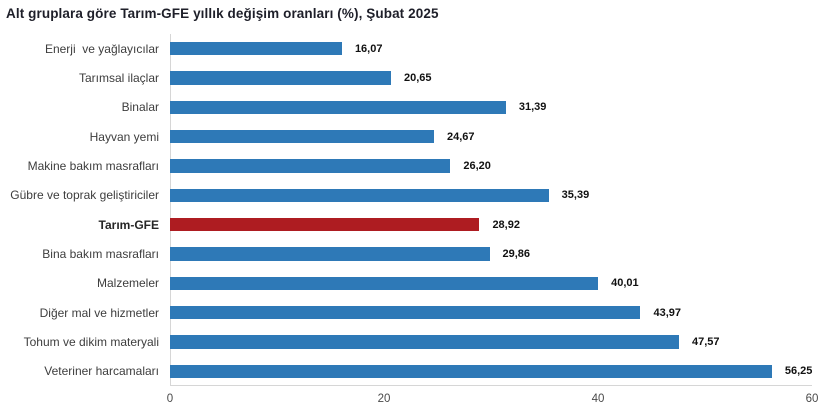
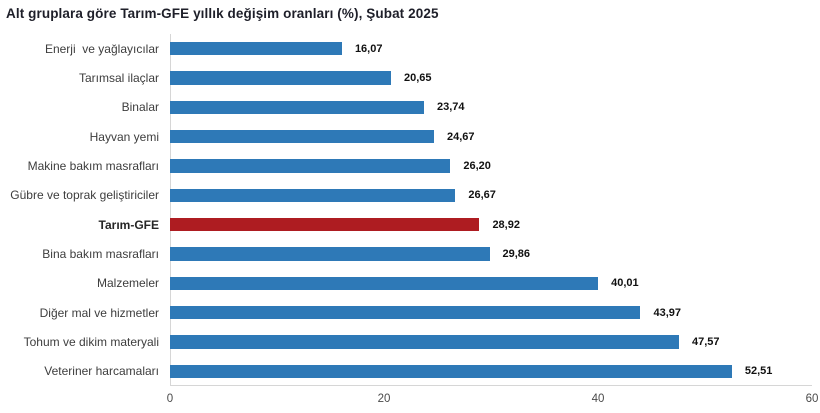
Binalar: 31,39 -> 23,74
Gübre ve toprak geliştiriciler: 35,39 -> 26,67
Veteriner harcamaları: 56,25 -> 52,51
